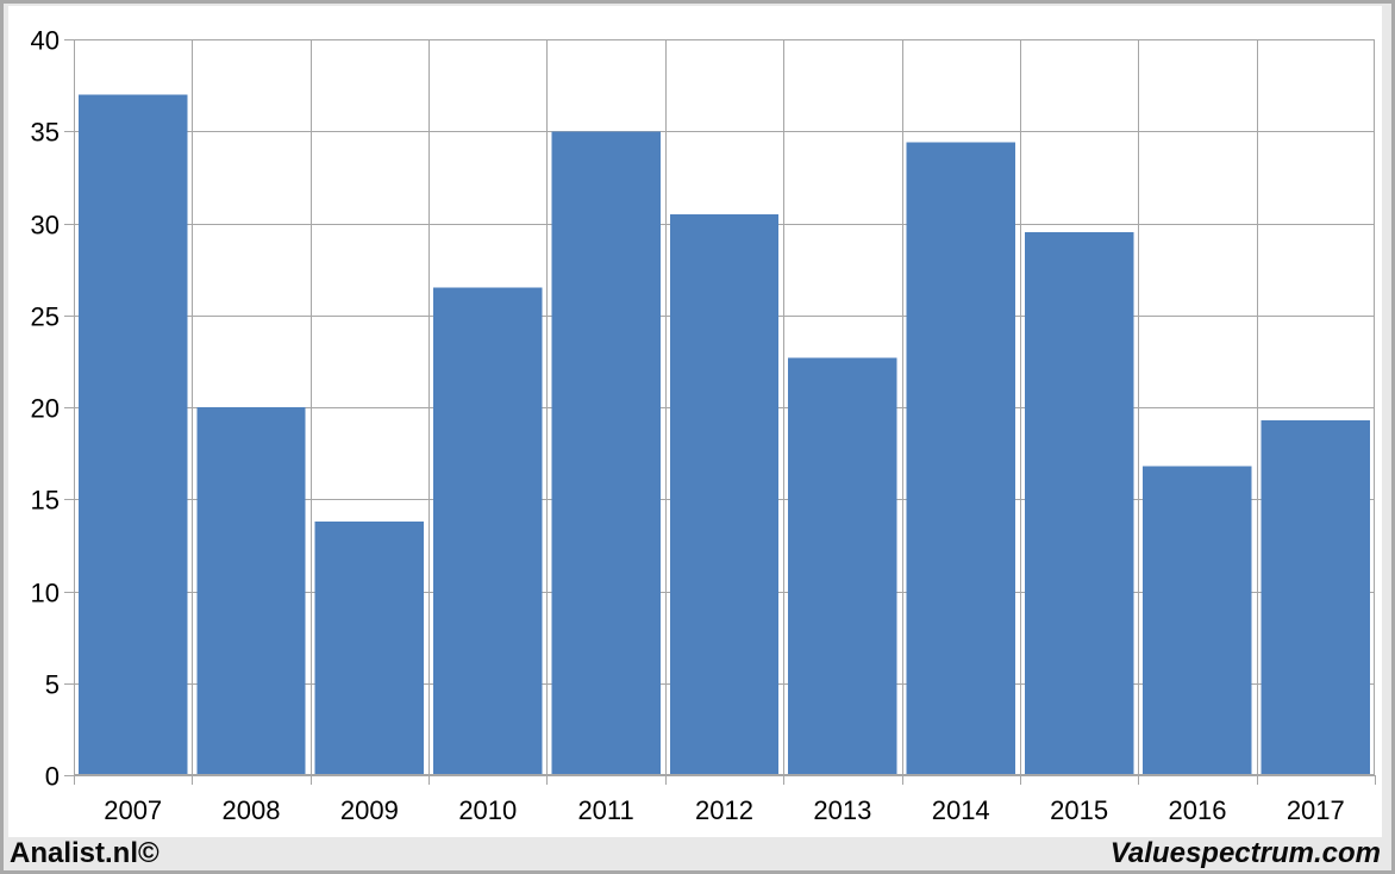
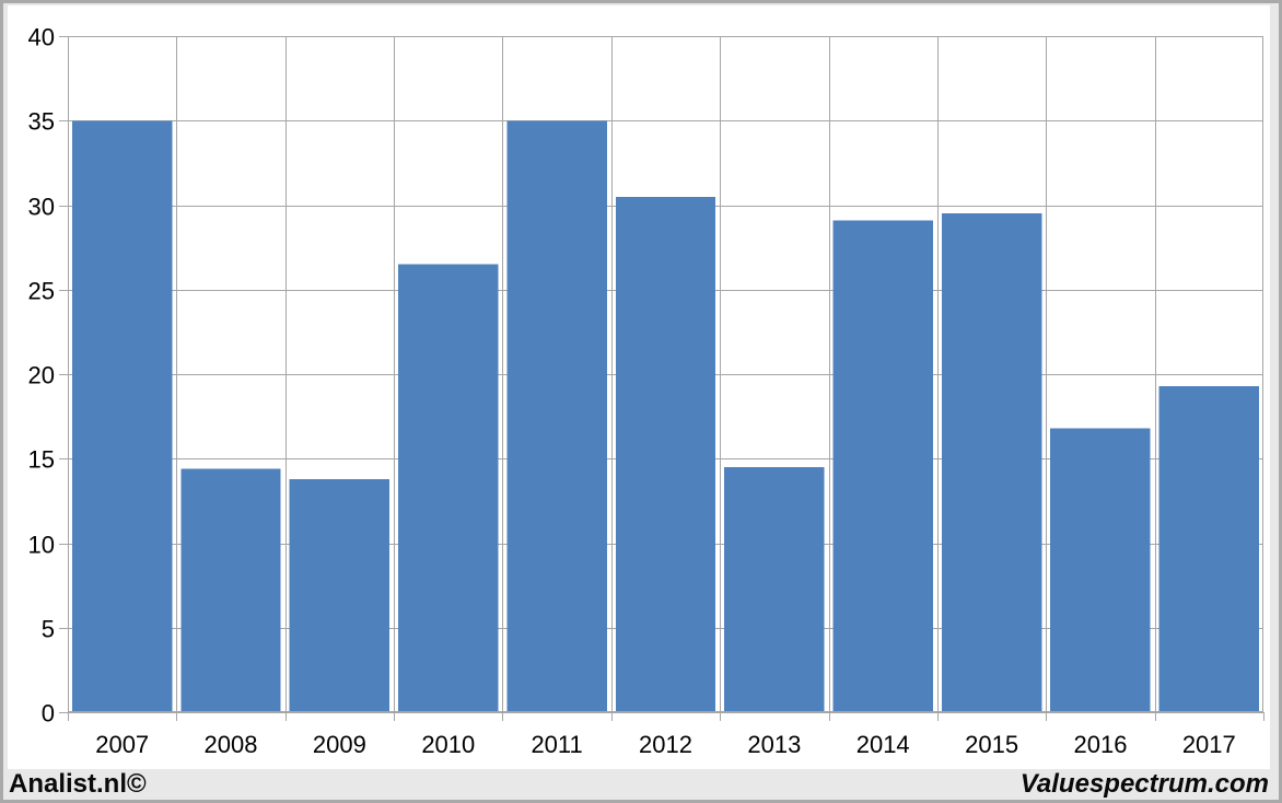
2007: 37.0 -> 35.0
2008: 20.0 -> 14.4
2013: 22.7 -> 14.5
2014: 34.4 -> 29.1
